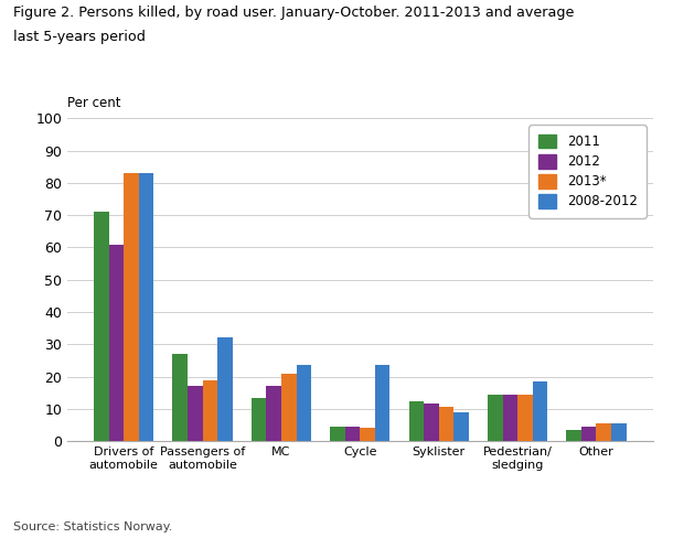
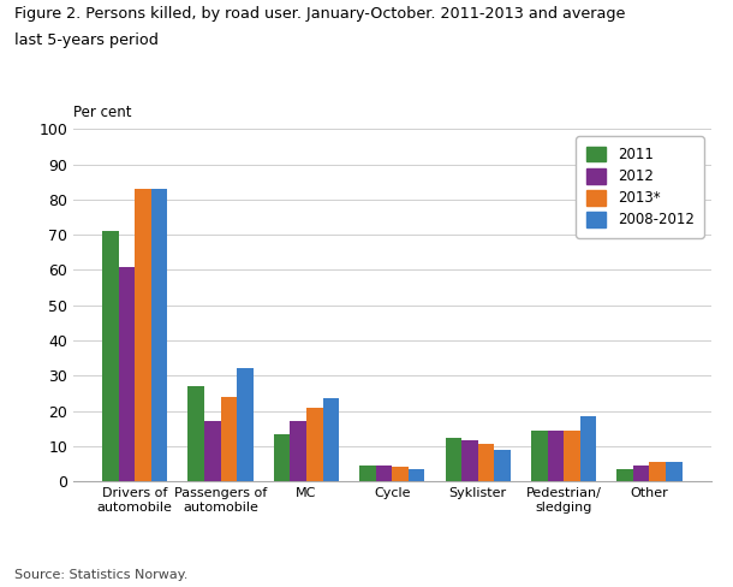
2013*/Passengers of automobile: 19.0 -> 24.0
2008-2012/Cycle: 23.5 -> 3.5
